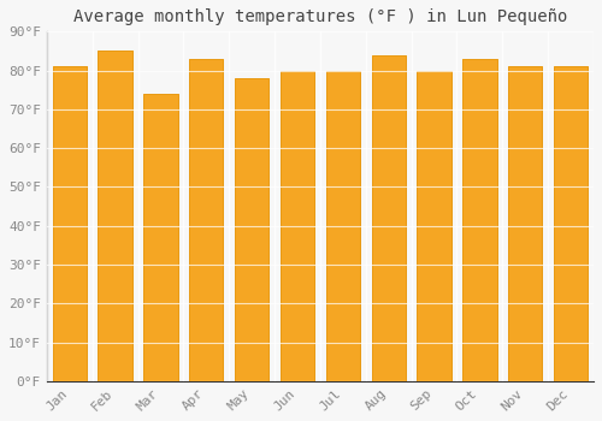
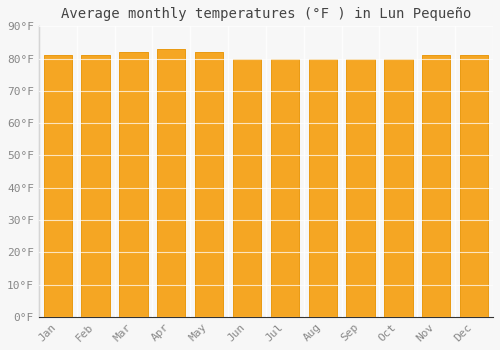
Feb: 85°F -> 81°F
Mar: 74°F -> 82°F
May: 78°F -> 82°F
Aug: 84°F -> 80°F
Oct: 83°F -> 80°F
